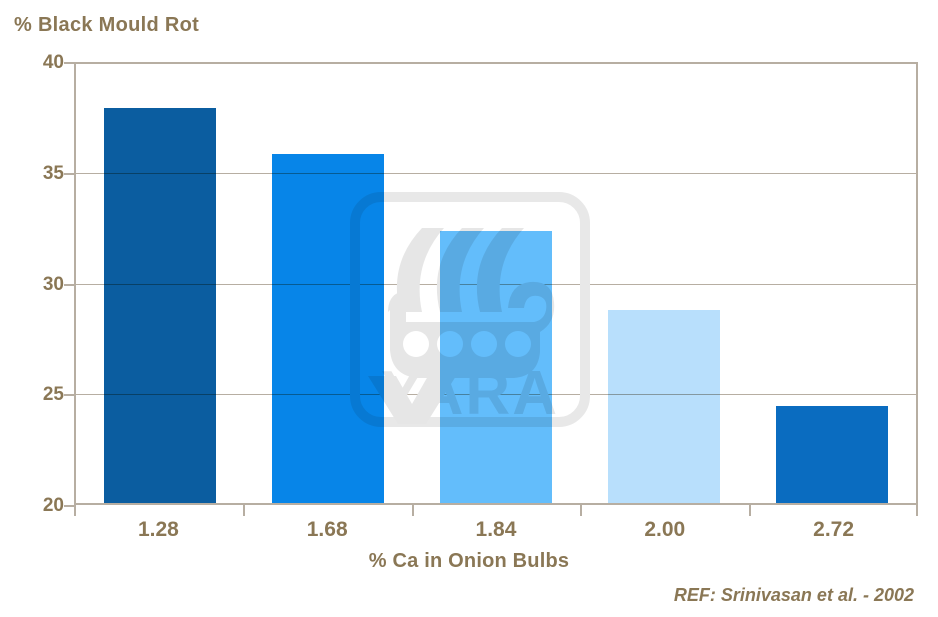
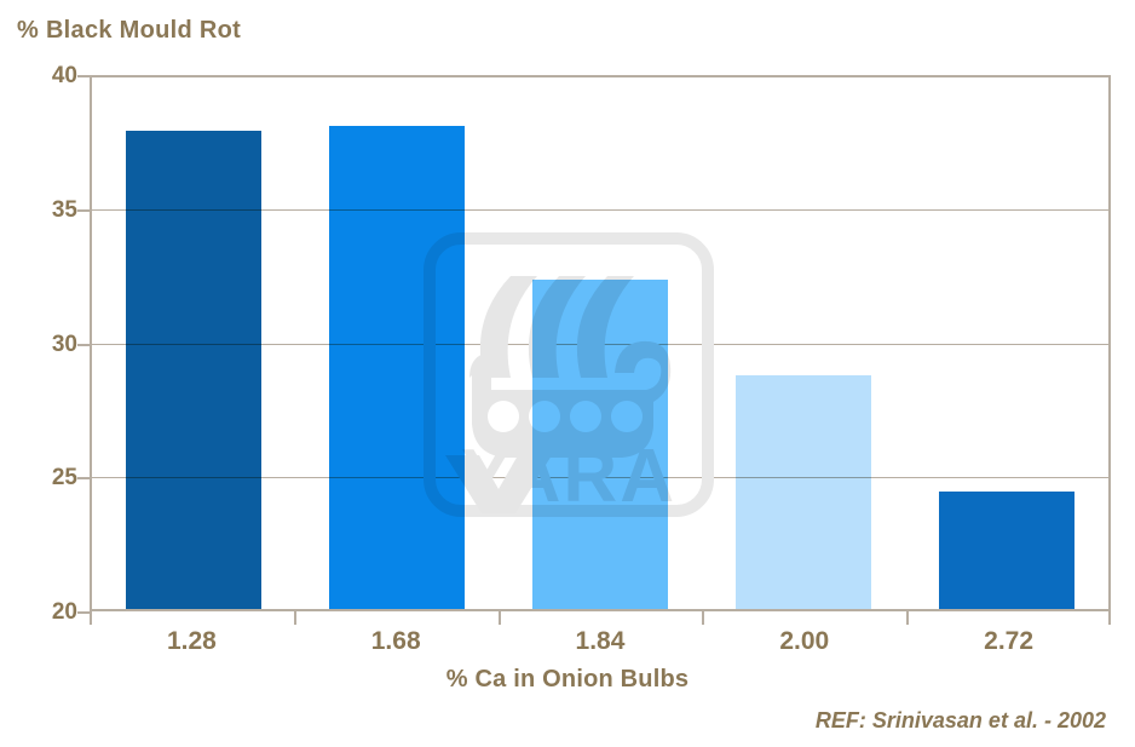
1.68: 35.9 -> 38.2
